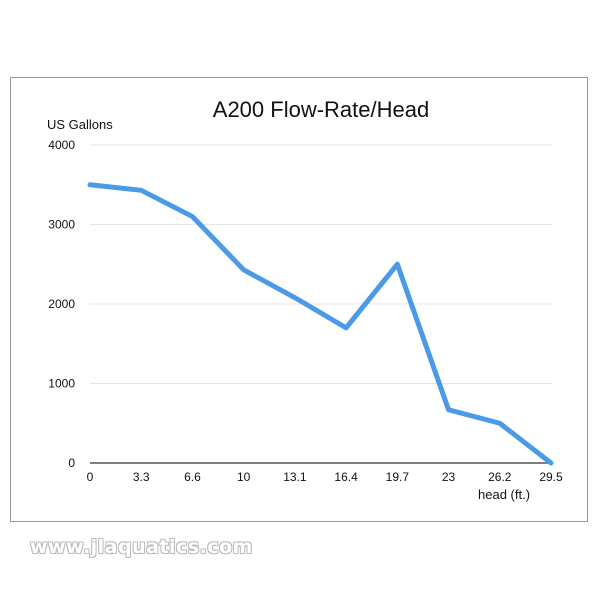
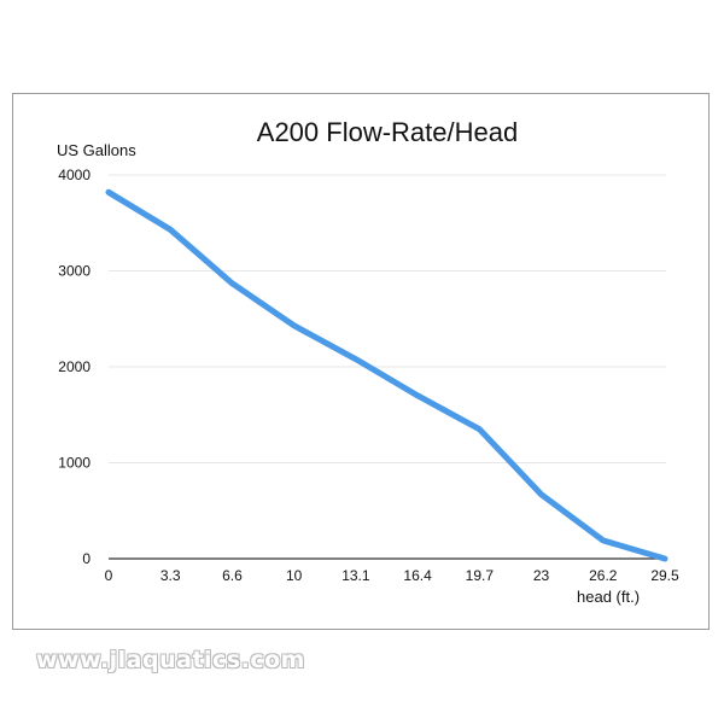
0: 3500 -> 3800
6.6: 3100 -> 2900
19.7: 2500 -> 1400
26.2: 500 -> 200
